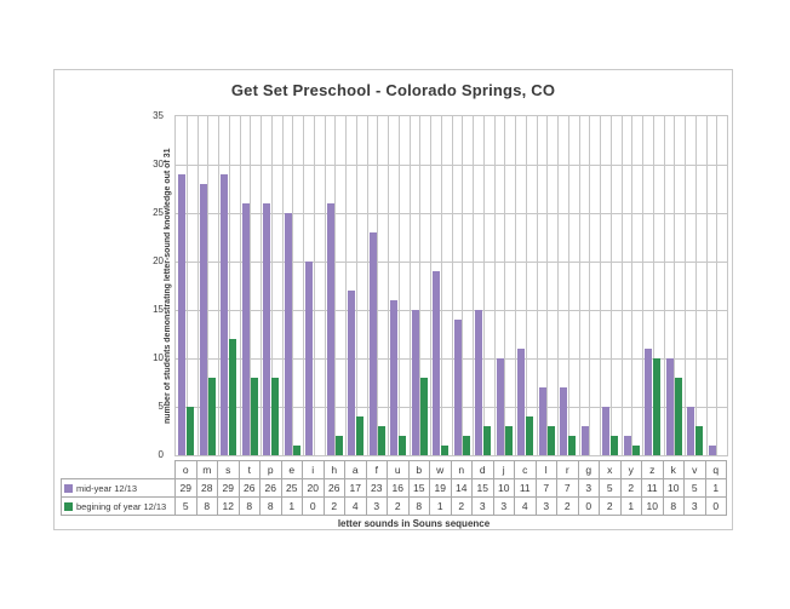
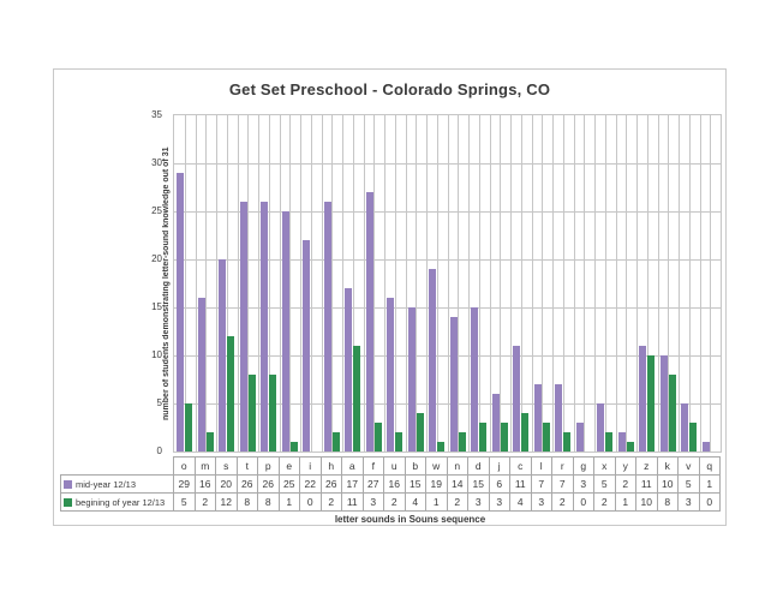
mid-year 12/13/m: 28 -> 16
begining of year 12/13/m: 8 -> 2
mid-year 12/13/s: 29 -> 20
mid-year 12/13/i: 20 -> 22
begining of year 12/13/a: 4 -> 11
mid-year 12/13/f: 23 -> 27
begining of year 12/13/b: 8 -> 4
mid-year 12/13/j: 10 -> 6
